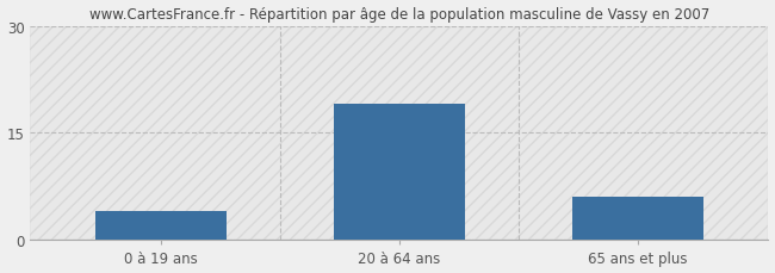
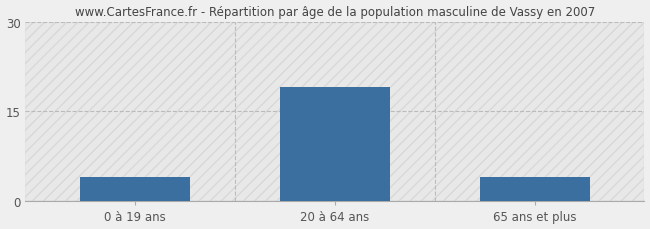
65 ans et plus: 6 -> 4
